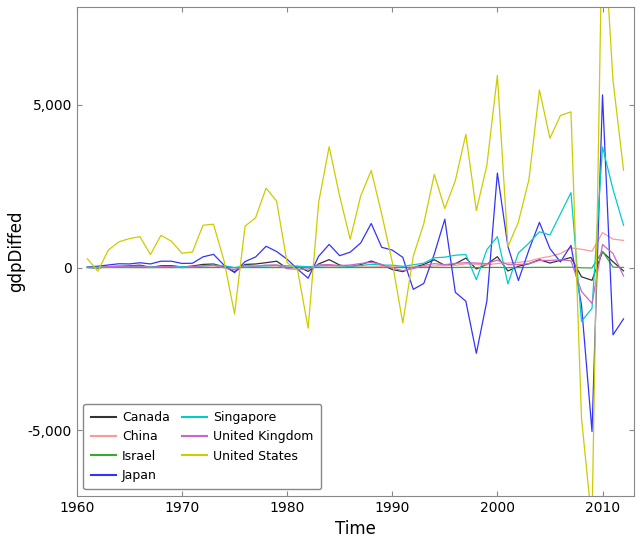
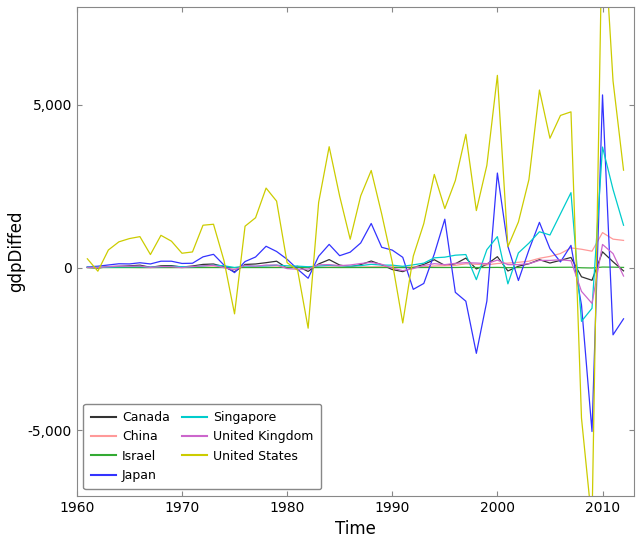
Israel/2010: 500 -> 20
